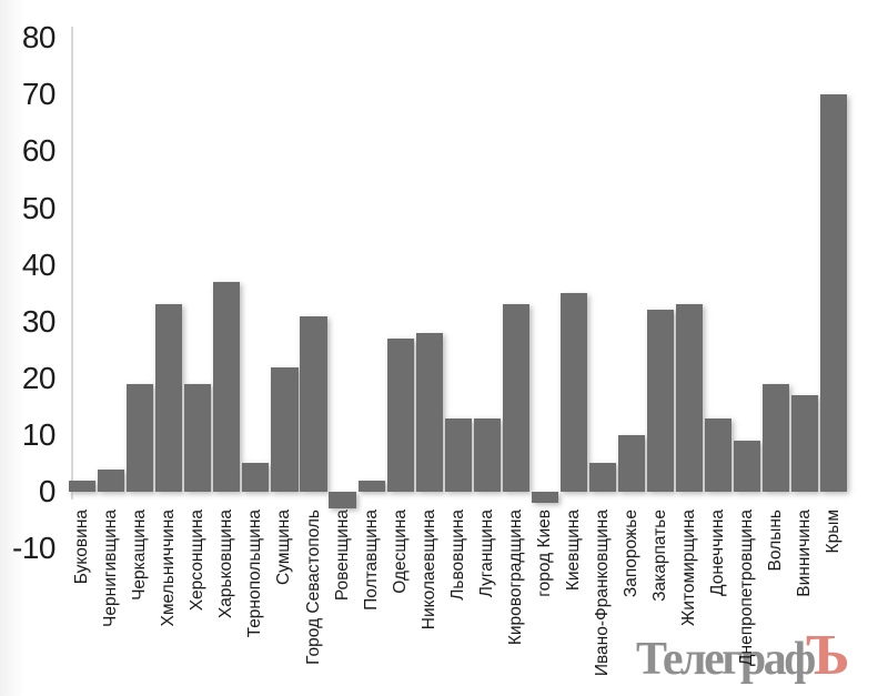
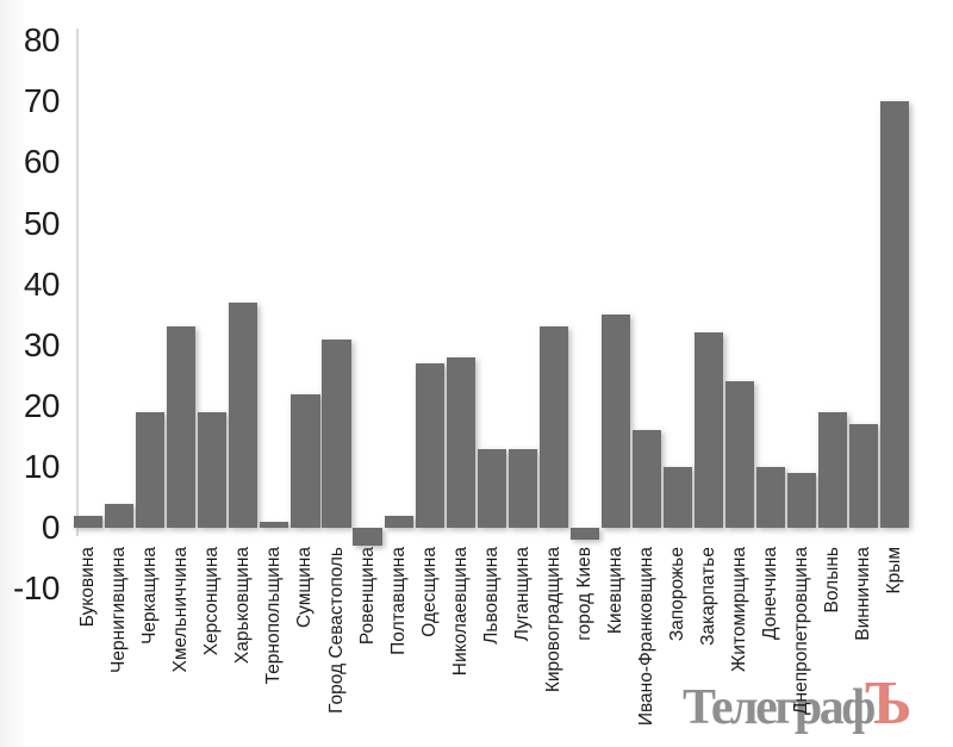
Тернопольщина: 5 -> 1
Ивано-Франковщина: 5 -> 16
Житомирщина: 33 -> 24
Донеччина: 13 -> 10
